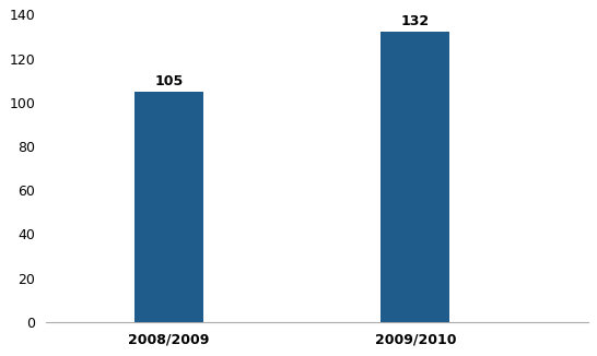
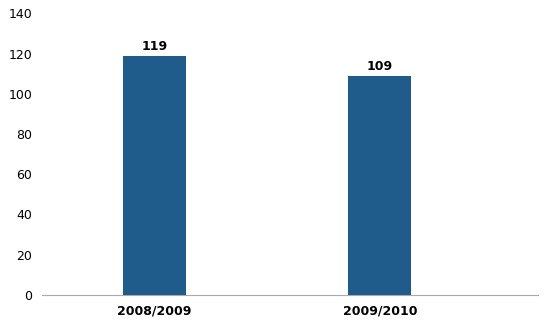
2008/2009: 105 -> 119
2009/2010: 132 -> 109
